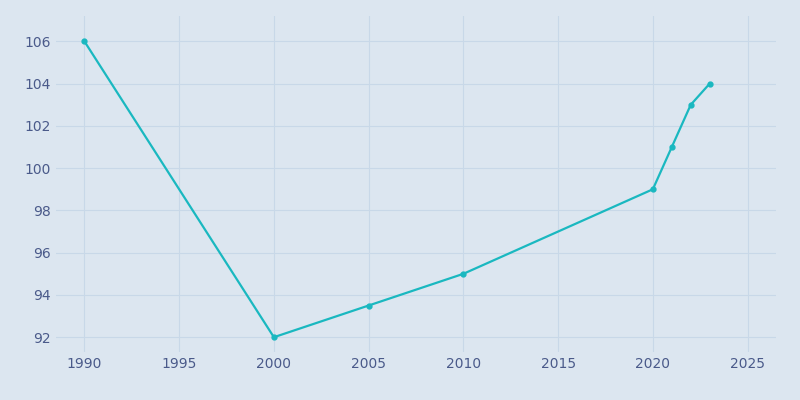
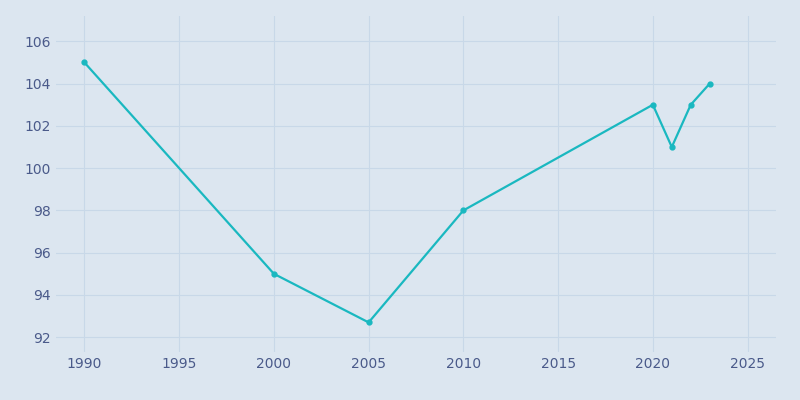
1990: 106.0 -> 105.0
2000: 92.0 -> 95.0
2005: 93.5 -> 92.7
2010: 95.0 -> 98.0
2020: 99.0 -> 103.0
